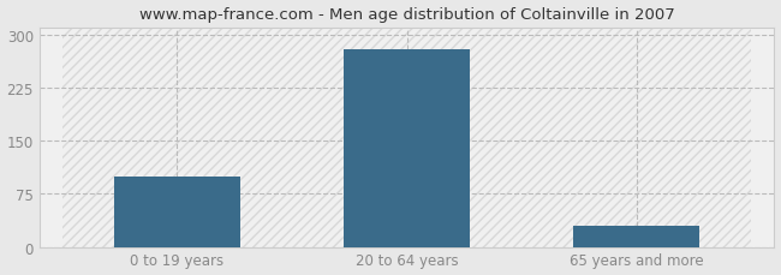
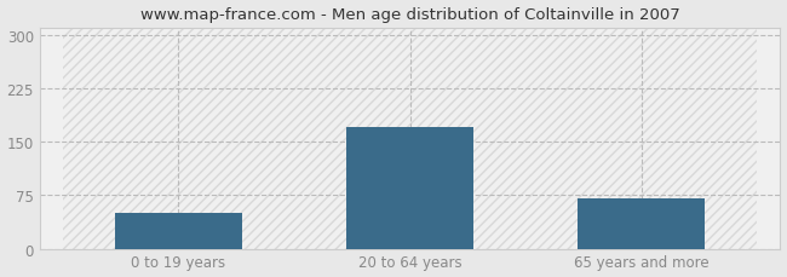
0 to 19 years: 100 -> 50
20 to 64 years: 280 -> 170
65 years and more: 30 -> 70
